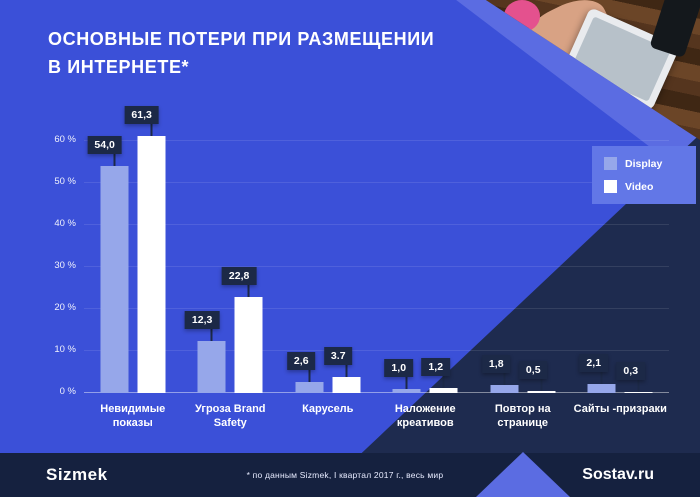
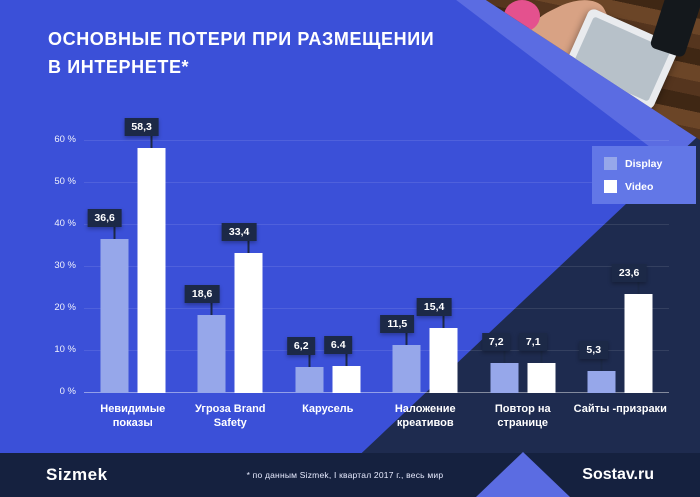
Display/Невидимые показы: 54,0 -> 36,6
Video/Невидимые показы: 61,3 -> 58,3
Display/Угроза Brand Safety: 12,3 -> 18,6
Video/Угроза Brand Safety: 22,8 -> 33,4
Display/Карусель: 2,6 -> 6,2
Video/Карусель: 3.7 -> 6.4
Display/Наложение креативов: 1,0 -> 11,5
Video/Наложение креативов: 1,2 -> 15,4
Display/Повтор на странице: 1,8 -> 7,2
Video/Повтор на странице: 0,5 -> 7,1
Display/Сайты -призраки: 2,1 -> 5,3
Video/Сайты -призраки: 0,3 -> 23,6
